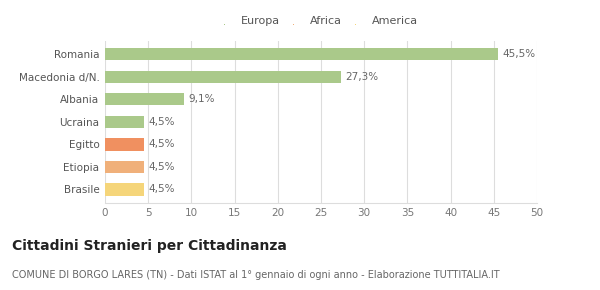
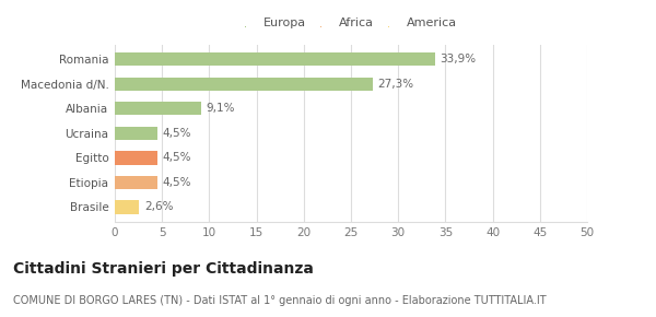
Romania: 45,5% -> 33,9%
Brasile: 4,5% -> 2,6%
